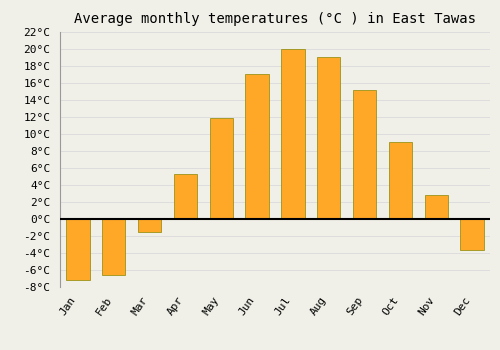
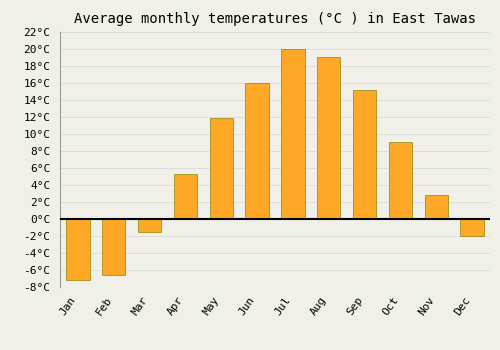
Jun: 17.0°C -> 16.0°C
Dec: -3.6°C -> -2.0°C
